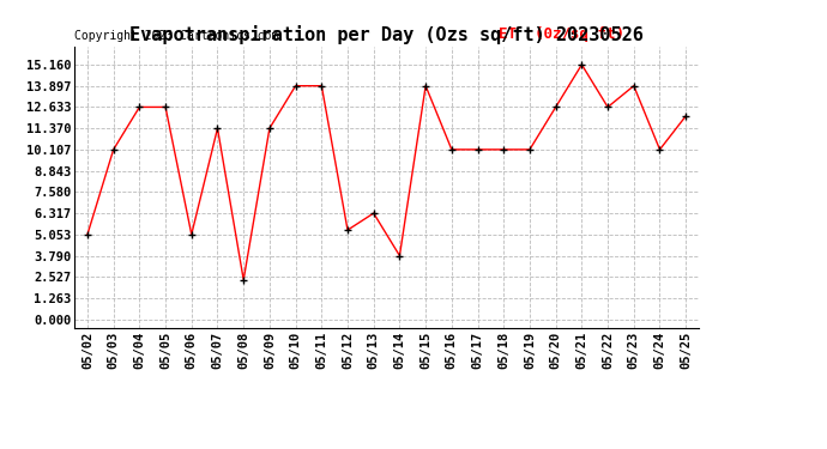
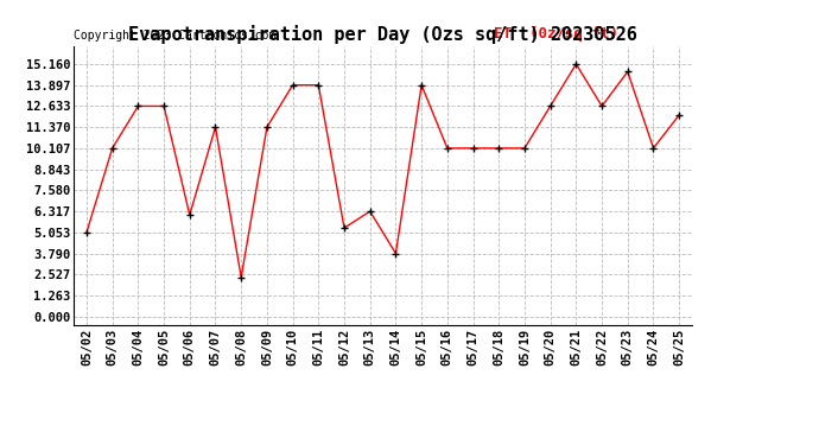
05/06: 5.1 -> 6.1
05/23: 13.9 -> 14.7
